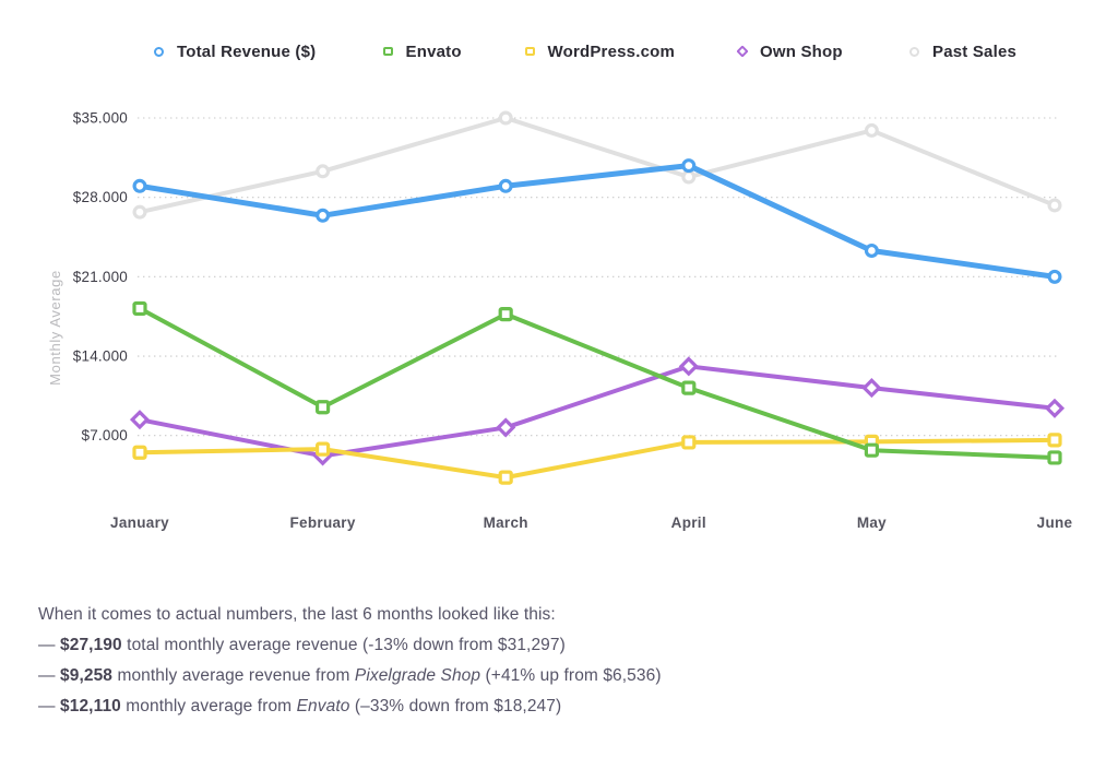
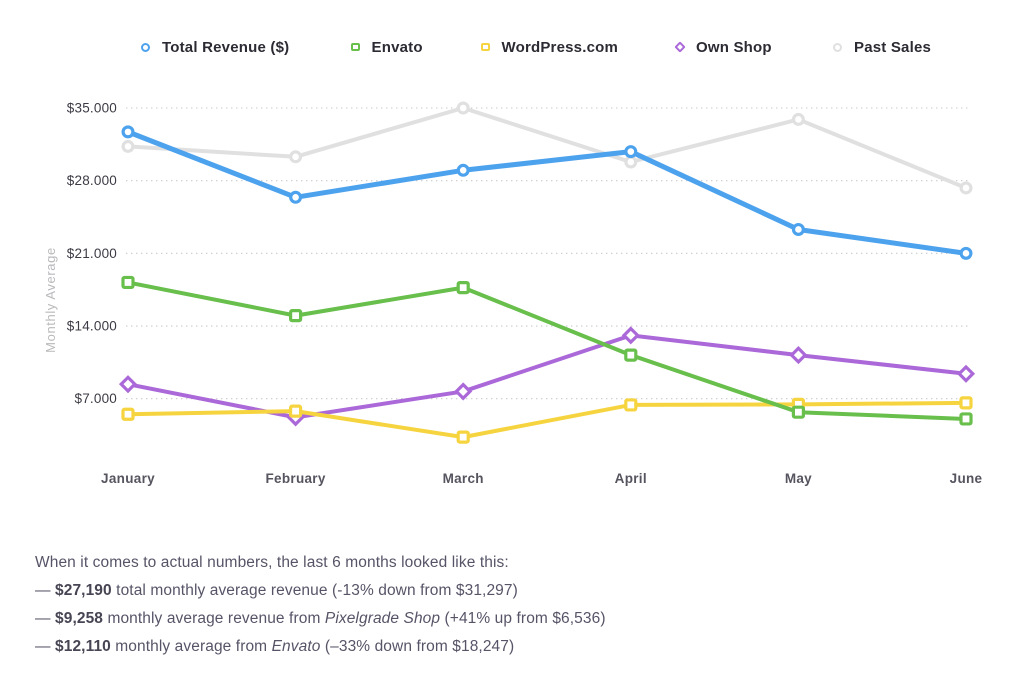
Total Revenue ($)/January: $29000 -> $32700
Past Sales/January: $26700 -> $31300
Envato/February: $9500 -> $15000
